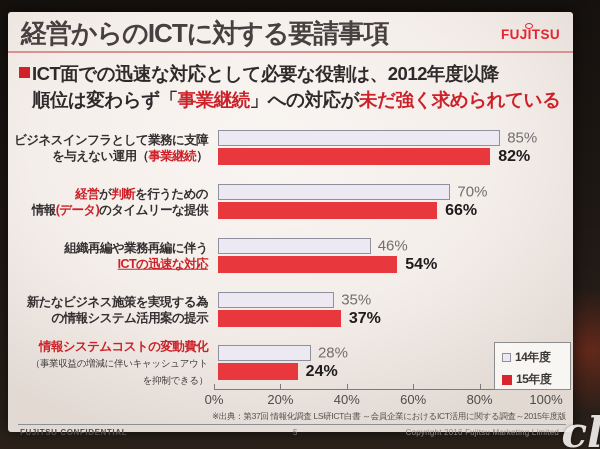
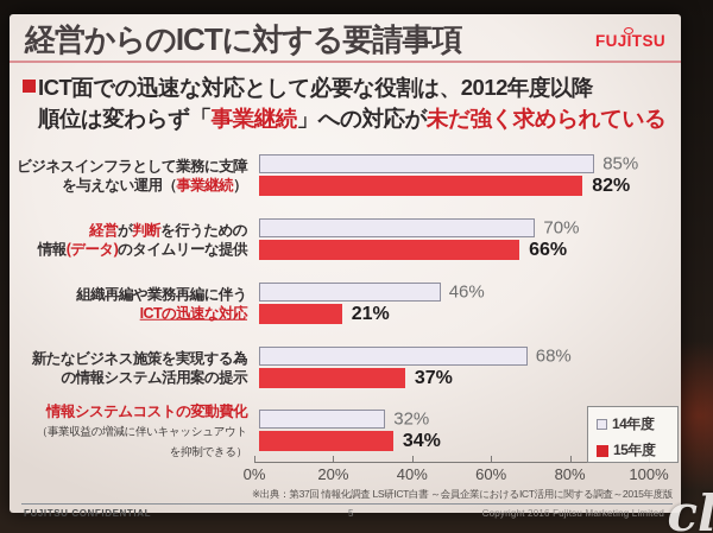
15年度/組織再編や業務再編に伴うICTの迅速な対応: 54% -> 21%
14年度/新たなビジネス施策を実現する為の情報システム活用案の提示: 35% -> 68%
14年度/情報システムコストの変動費化（事業収益の増減に伴いキャッシュアウトを抑制できる）: 28% -> 32%
15年度/情報システムコストの変動費化（事業収益の増減に伴いキャッシュアウトを抑制できる）: 24% -> 34%
